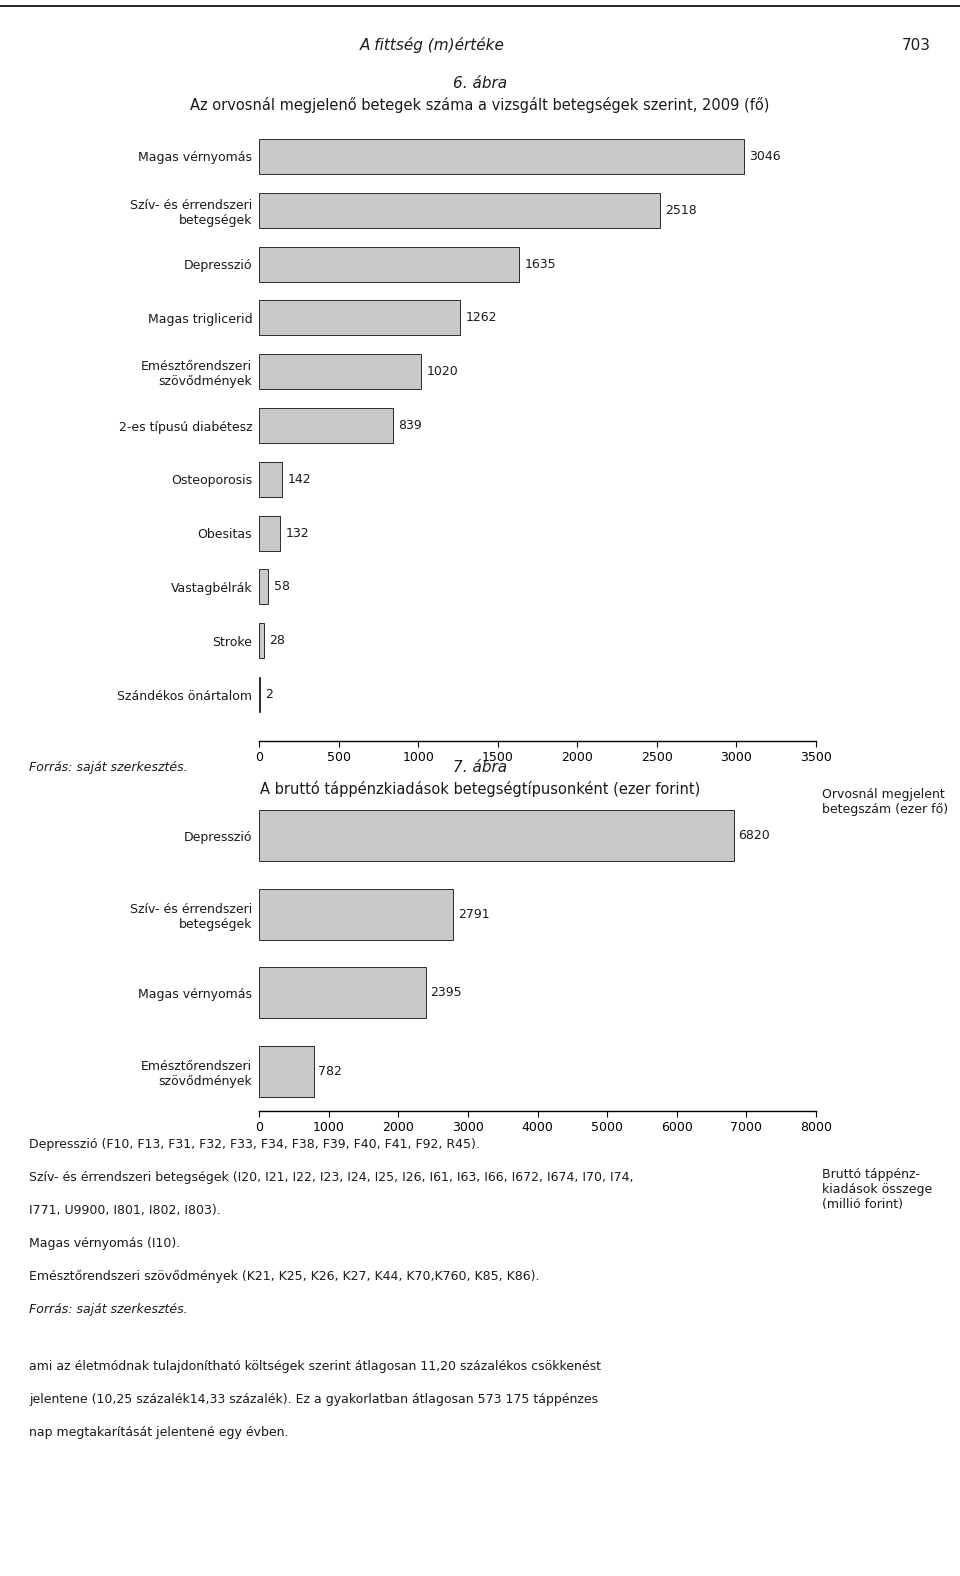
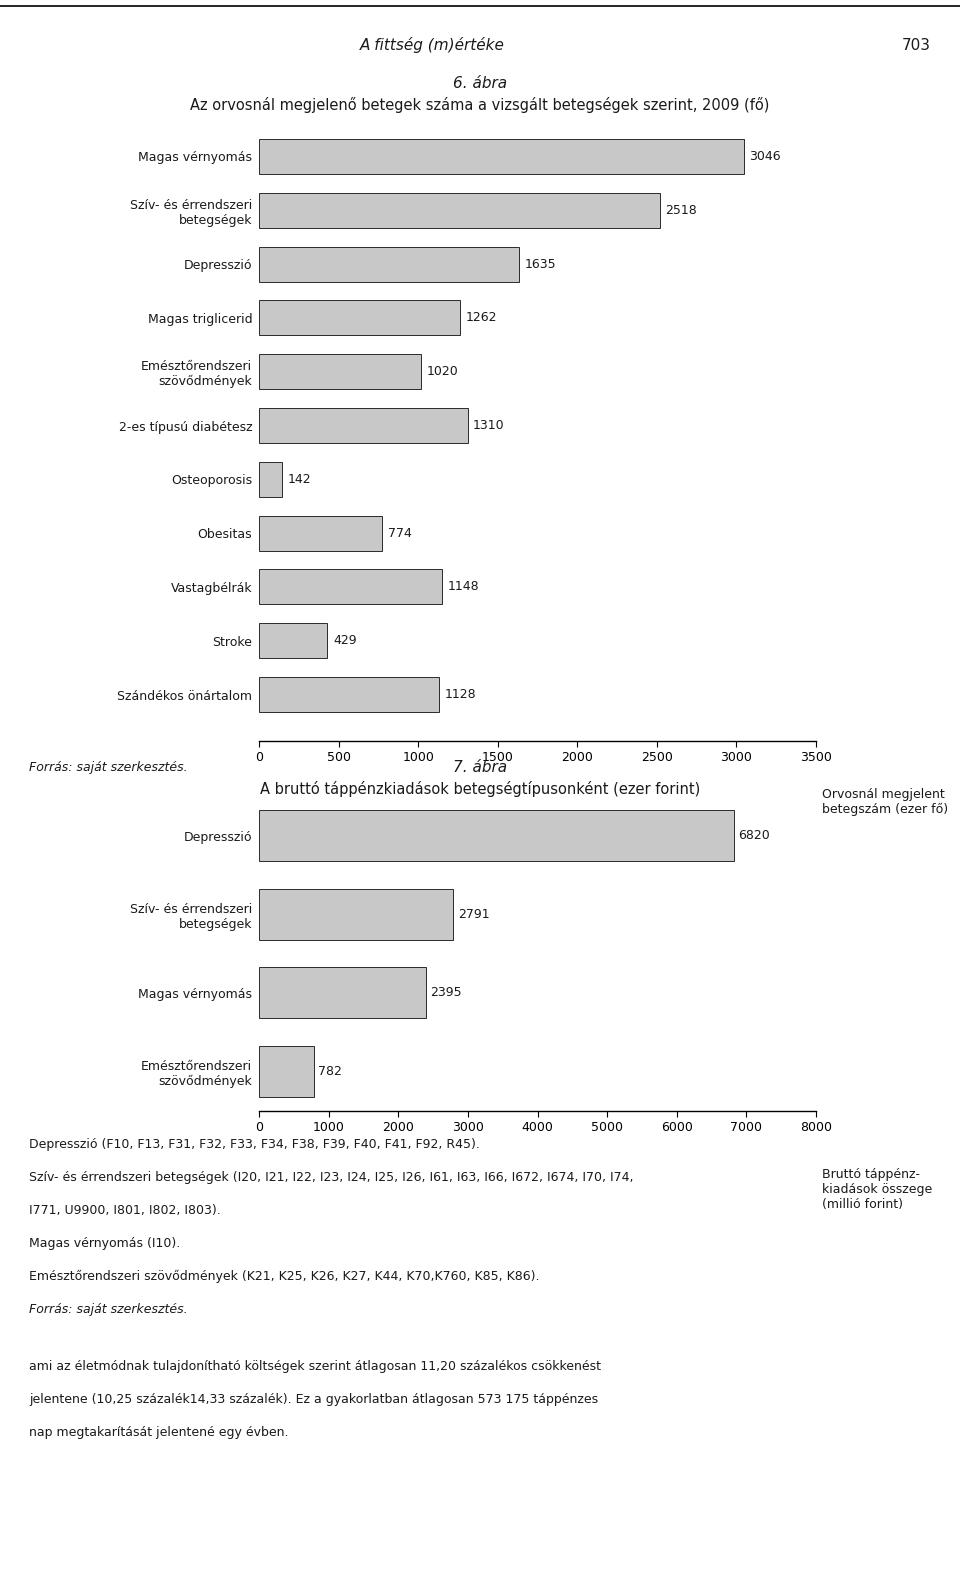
2-es típusú diabétesz: 839 -> 1310
Obesitas: 132 -> 774
Vastagbélrák: 58 -> 1148
Stroke: 28 -> 429
Szándékos önártalom: 2 -> 1128
